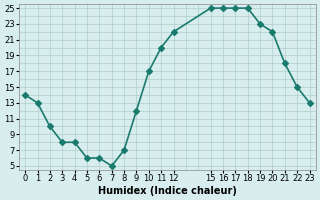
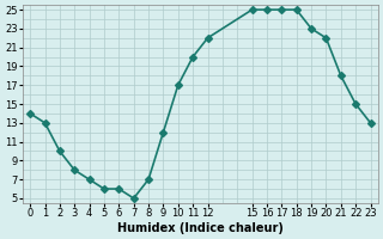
4: 8 -> 7
